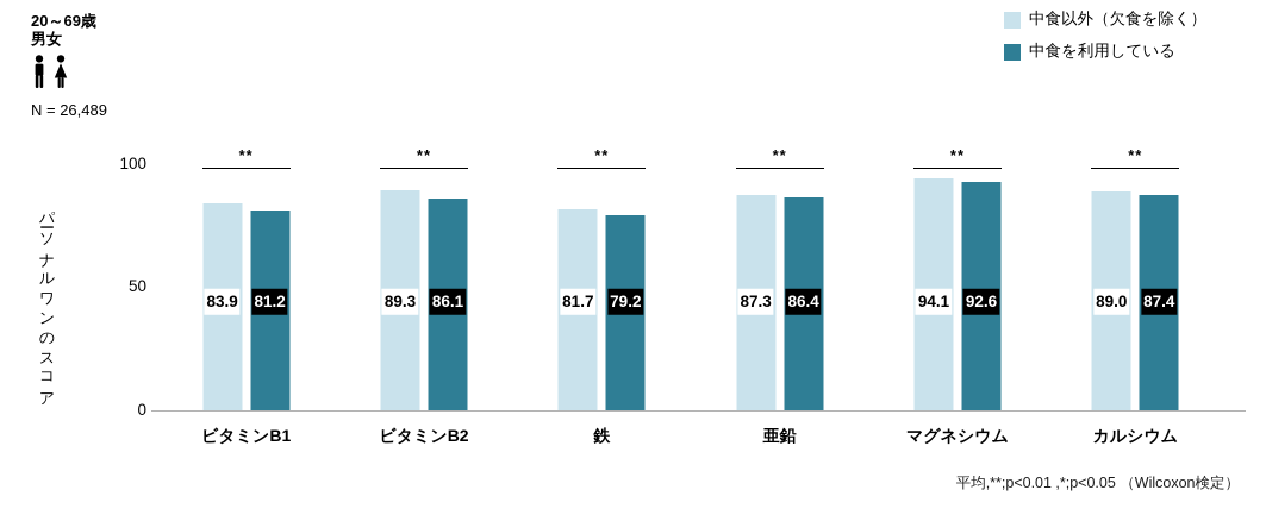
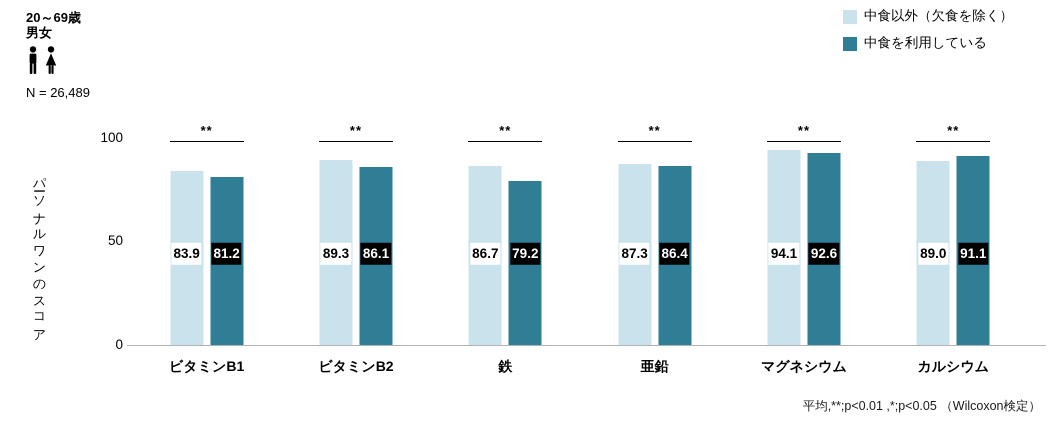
中食以外（欠食を除く）/鉄: 81.7 -> 86.7
中食を利用している/カルシウム: 87.4 -> 91.1
